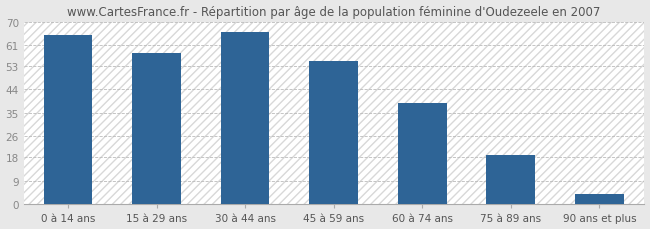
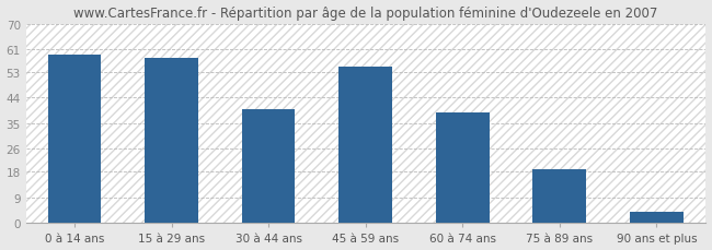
0 à 14 ans: 65 -> 59
30 à 44 ans: 66 -> 40
